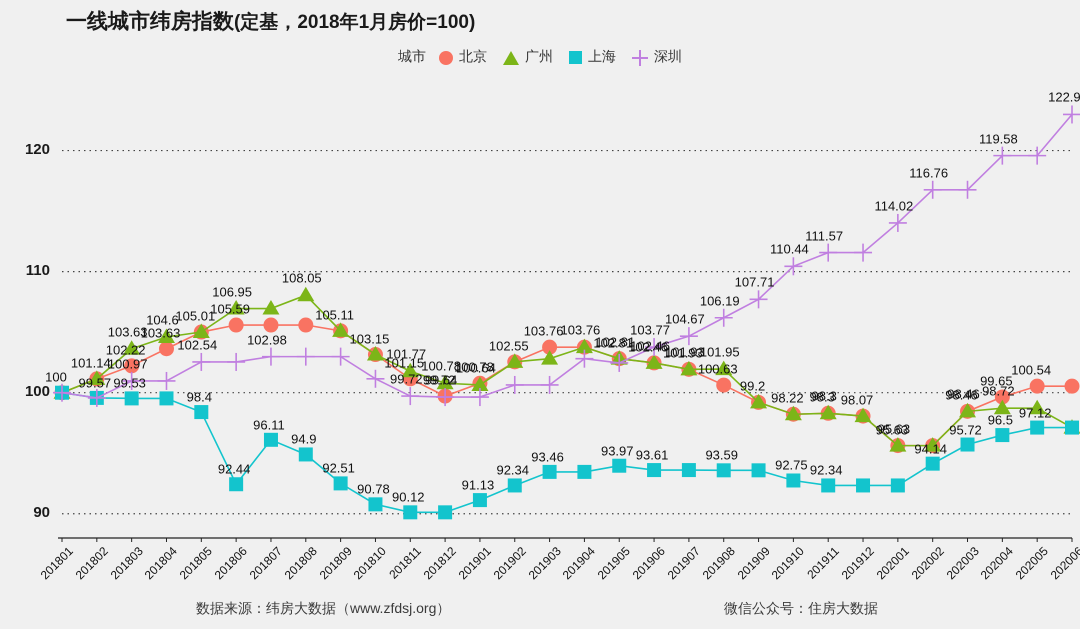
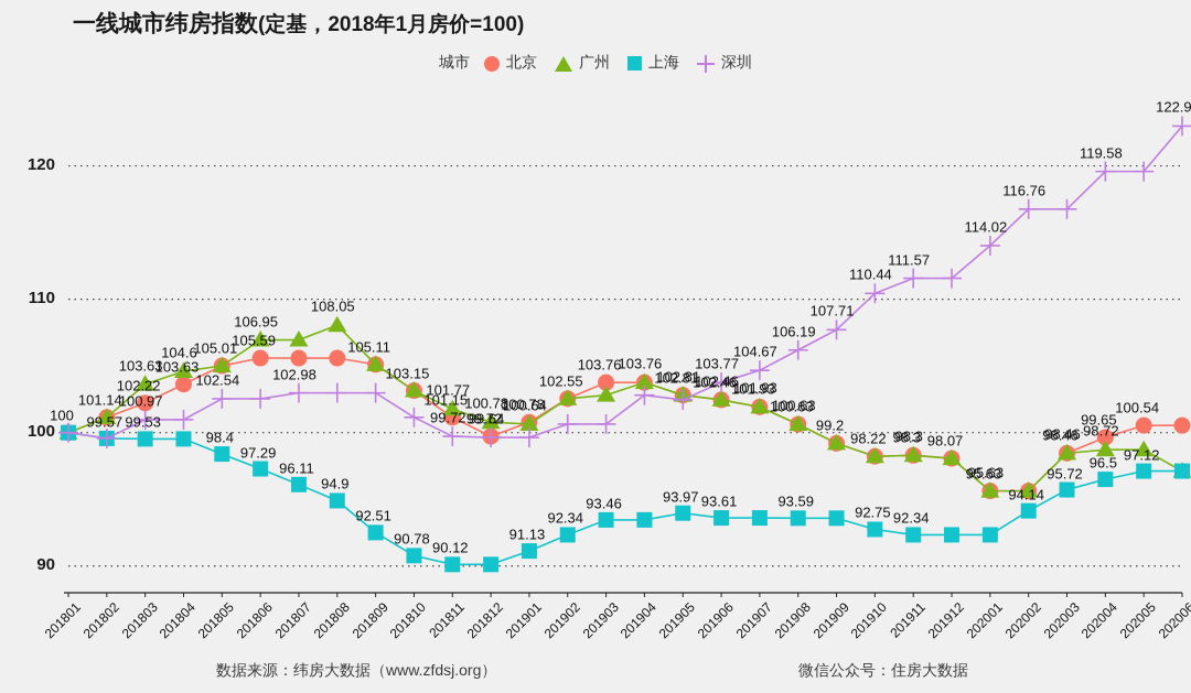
上海/201806: 92.44 -> 97.29
广州/201908: 101.95 -> 100.63
